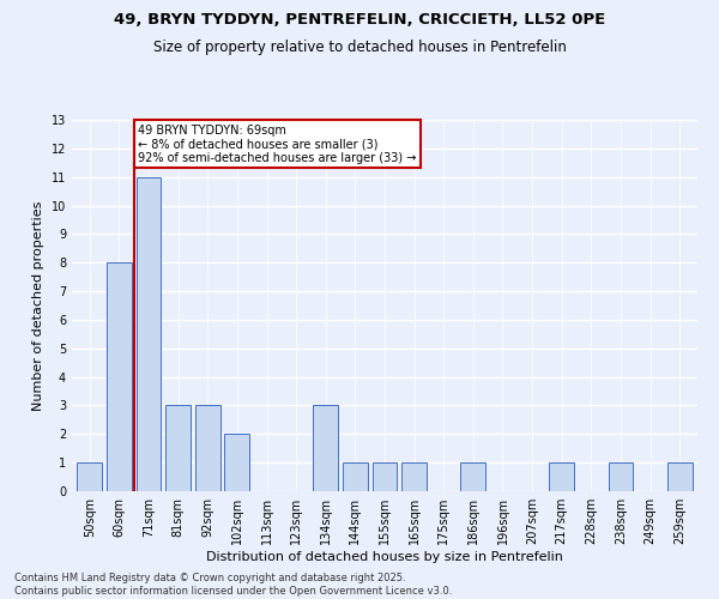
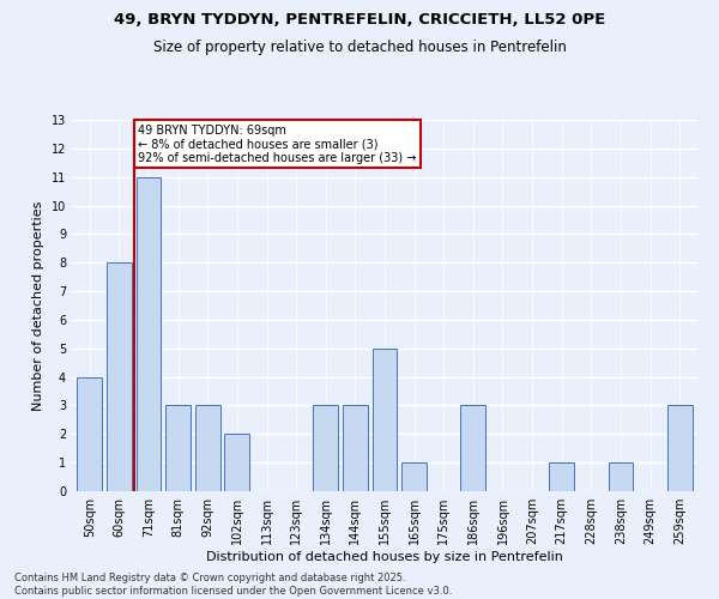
50sqm: 1 -> 4
144sqm: 1 -> 3
155sqm: 1 -> 5
186sqm: 1 -> 3
259sqm: 1 -> 3
